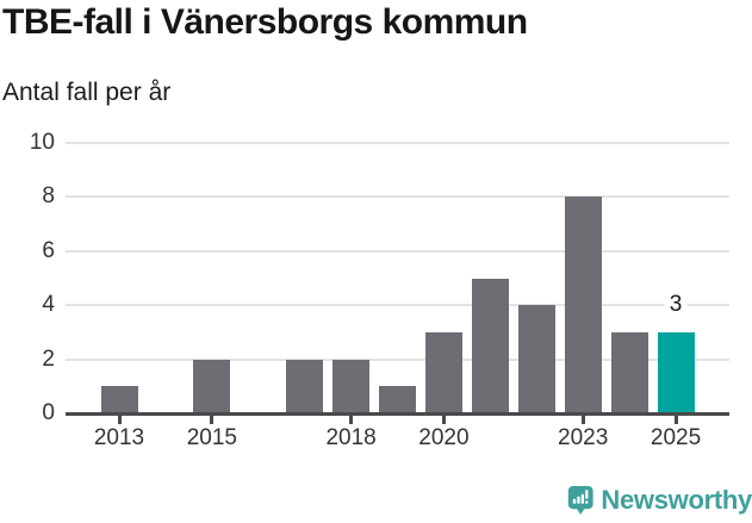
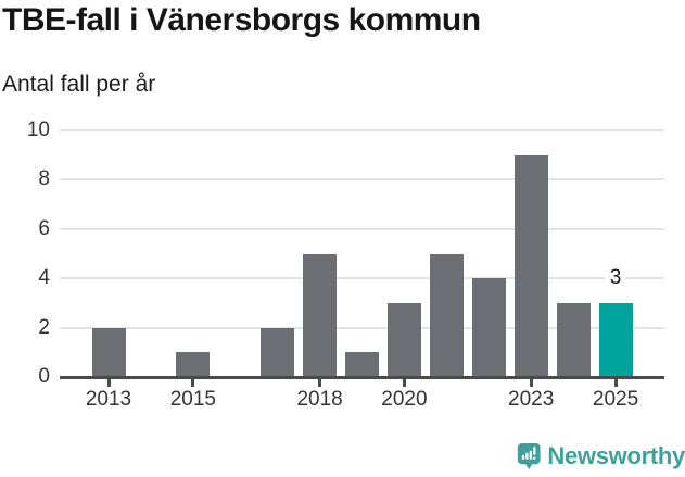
2013: 1 -> 2
2015: 2 -> 1
2018: 2 -> 5
2023: 8 -> 9
